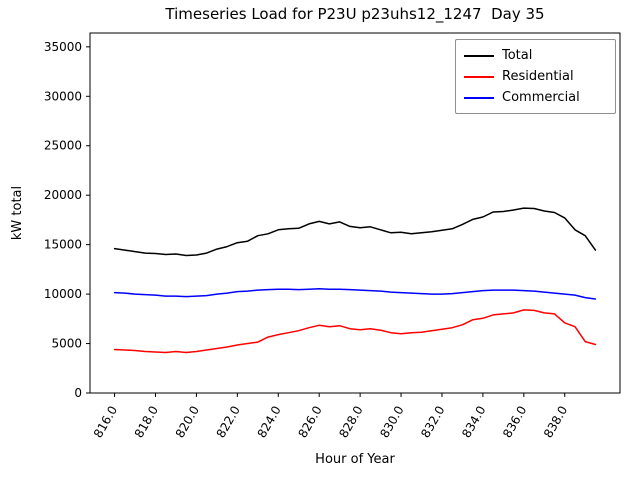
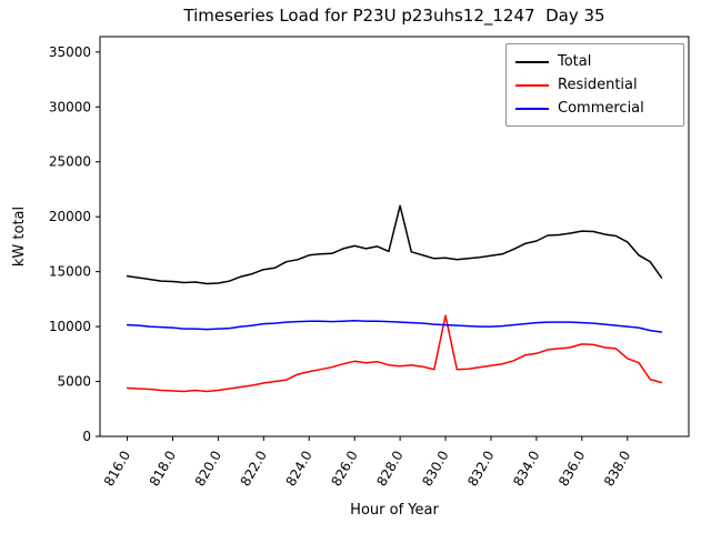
Total/828.0: 17000 -> 21000
Residential/830.0: 6000 -> 11000
